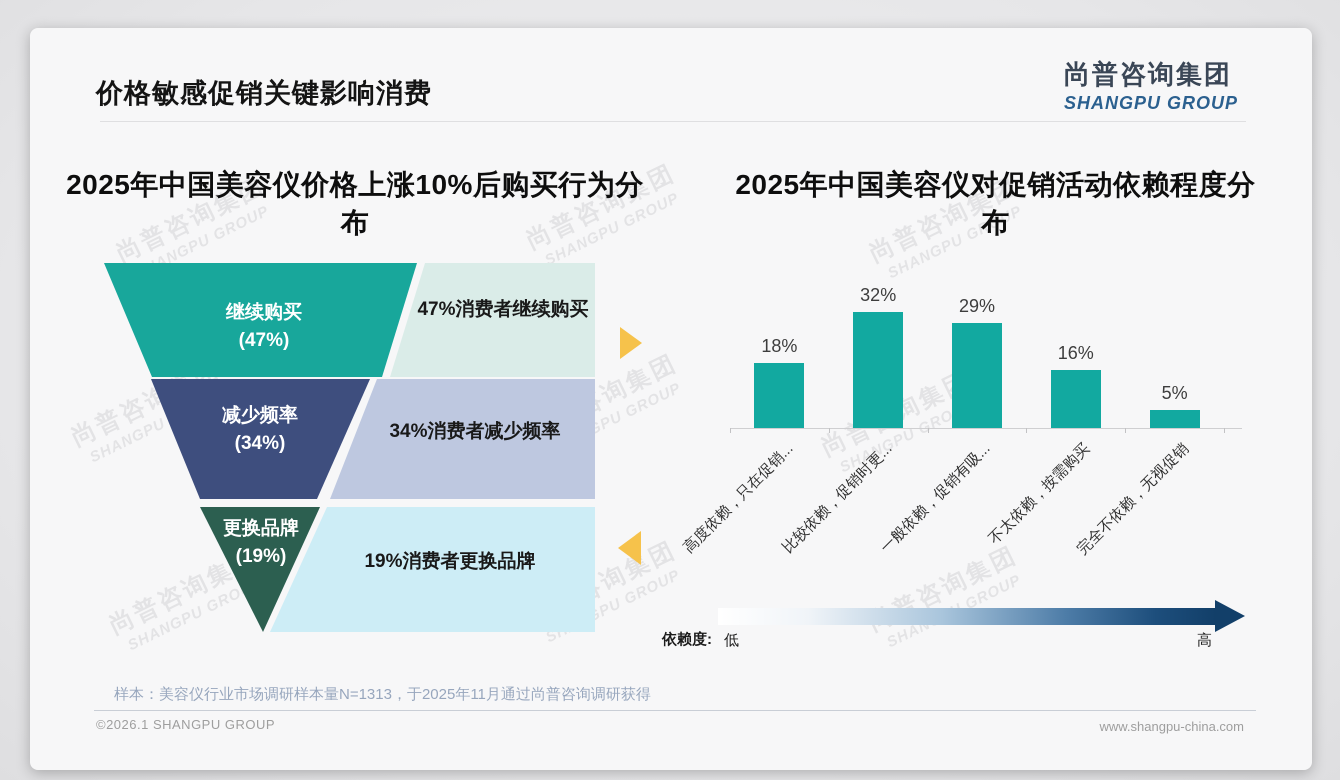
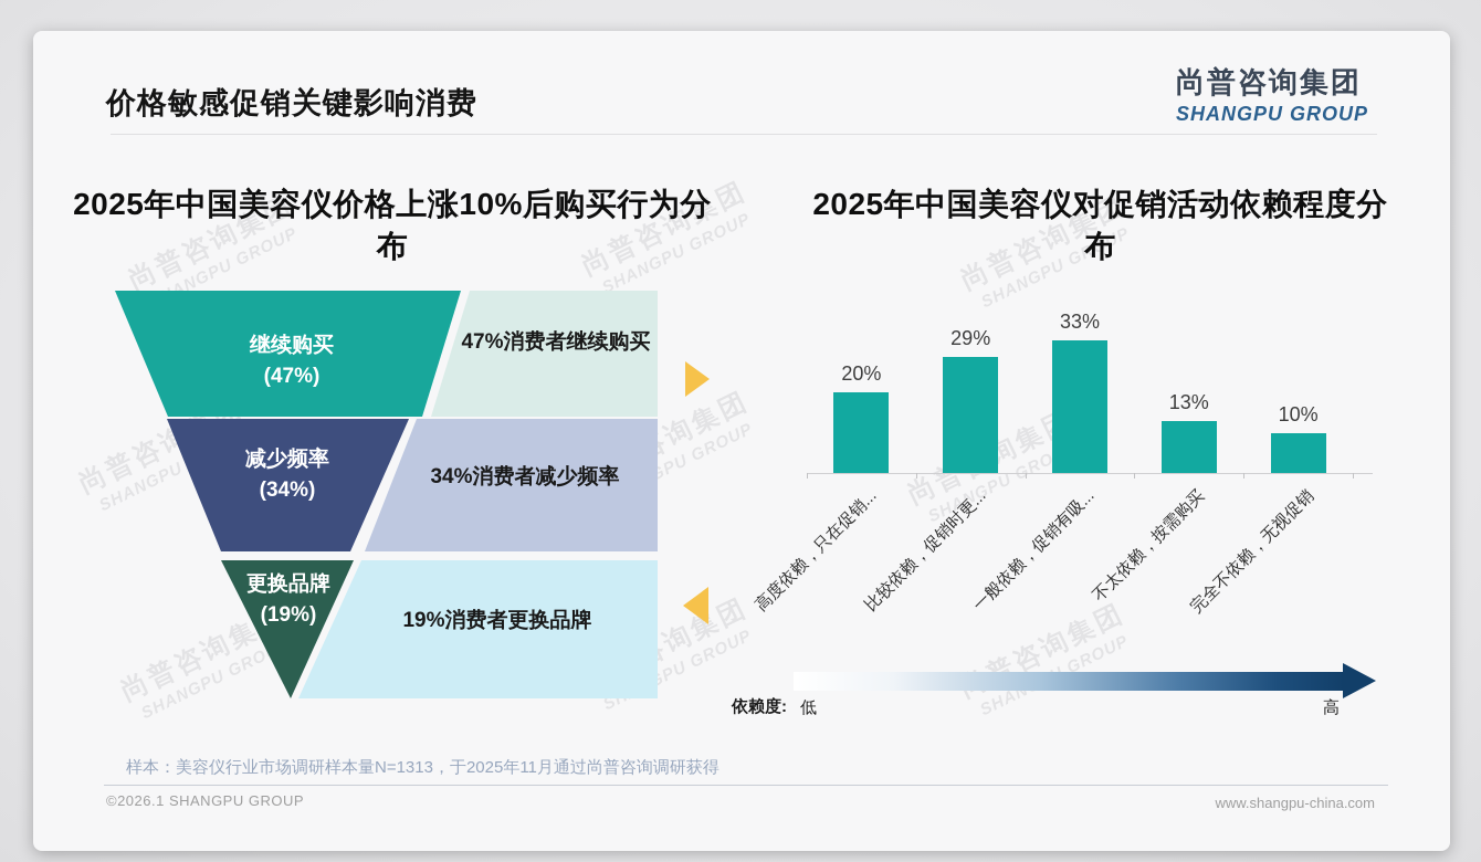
2025年中国美容仪对促销活动依赖程度分布/高度依赖，只在促销...: 18% -> 20%
2025年中国美容仪对促销活动依赖程度分布/比较依赖，促销时更...: 32% -> 29%
2025年中国美容仪对促销活动依赖程度分布/一般依赖，促销有吸...: 29% -> 33%
2025年中国美容仪对促销活动依赖程度分布/不太依赖，按需购买: 16% -> 13%
2025年中国美容仪对促销活动依赖程度分布/完全不依赖，无视促销: 5% -> 10%
